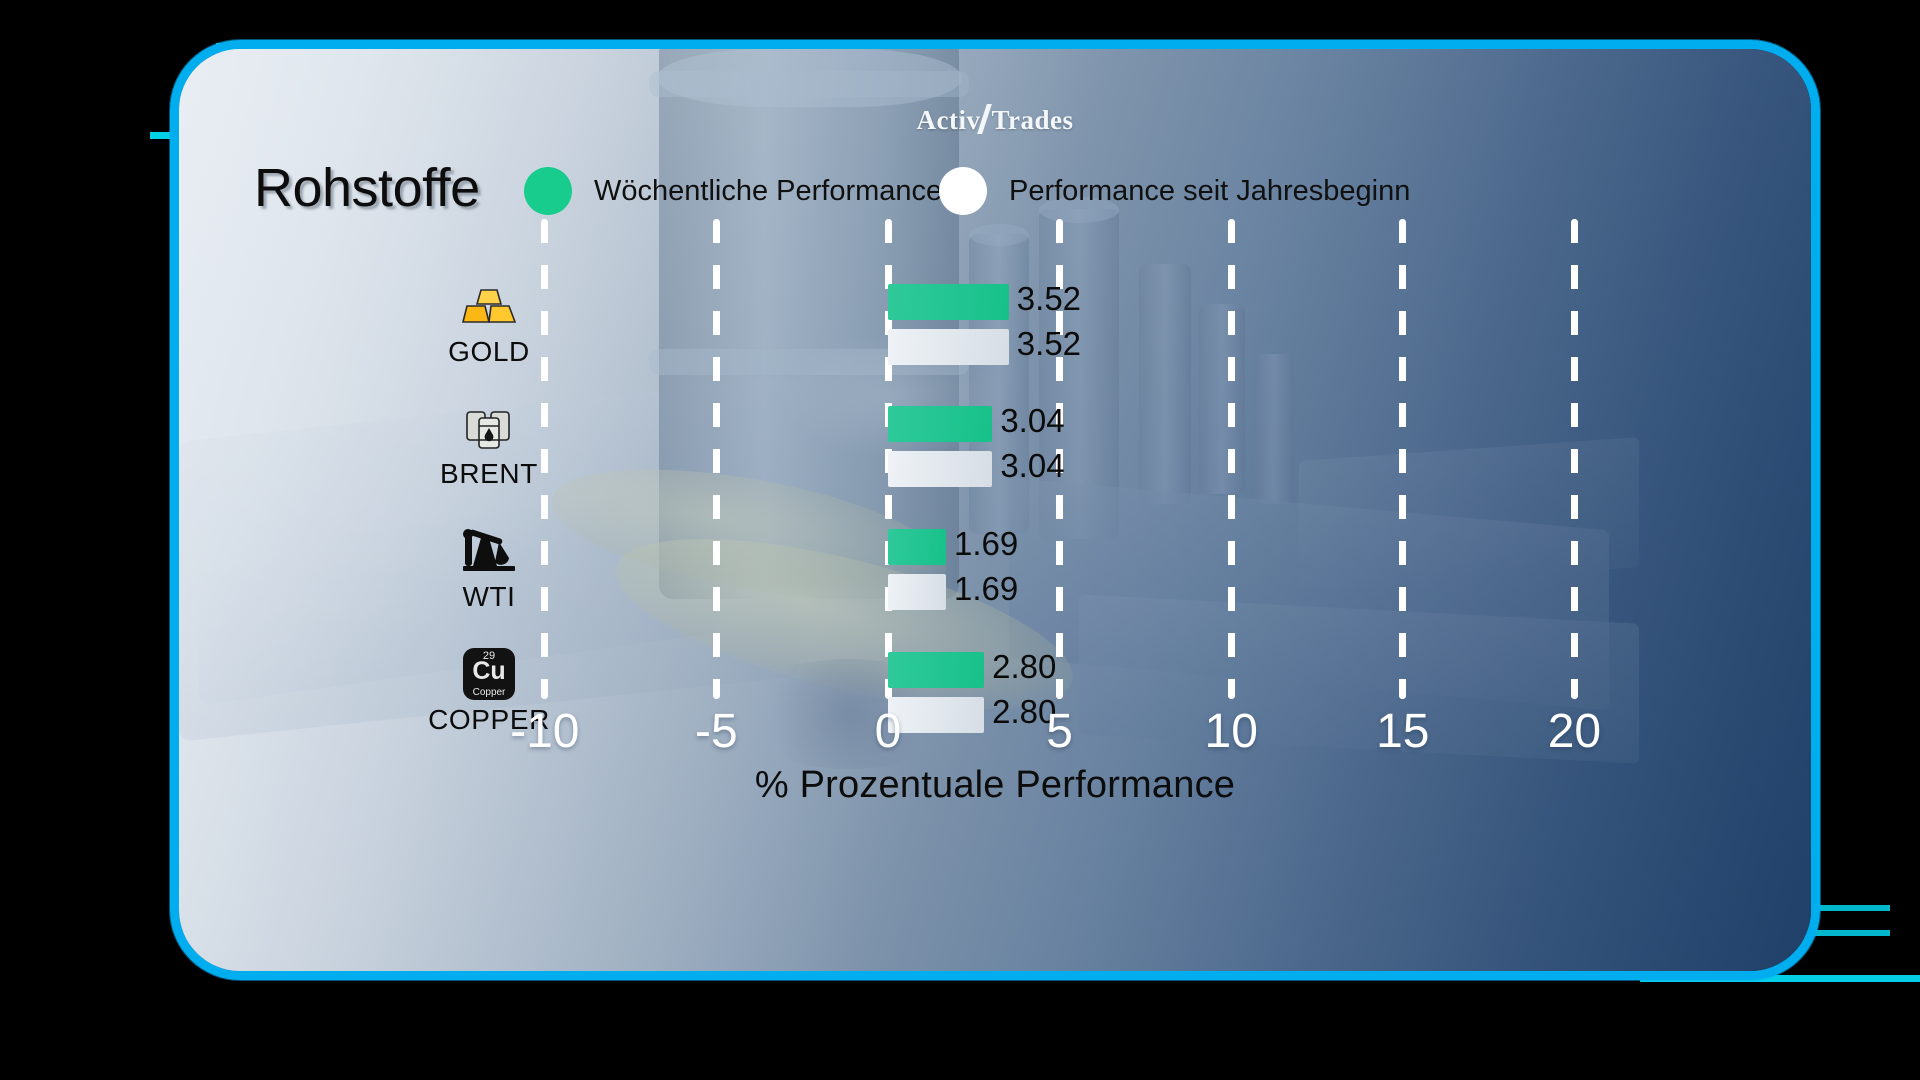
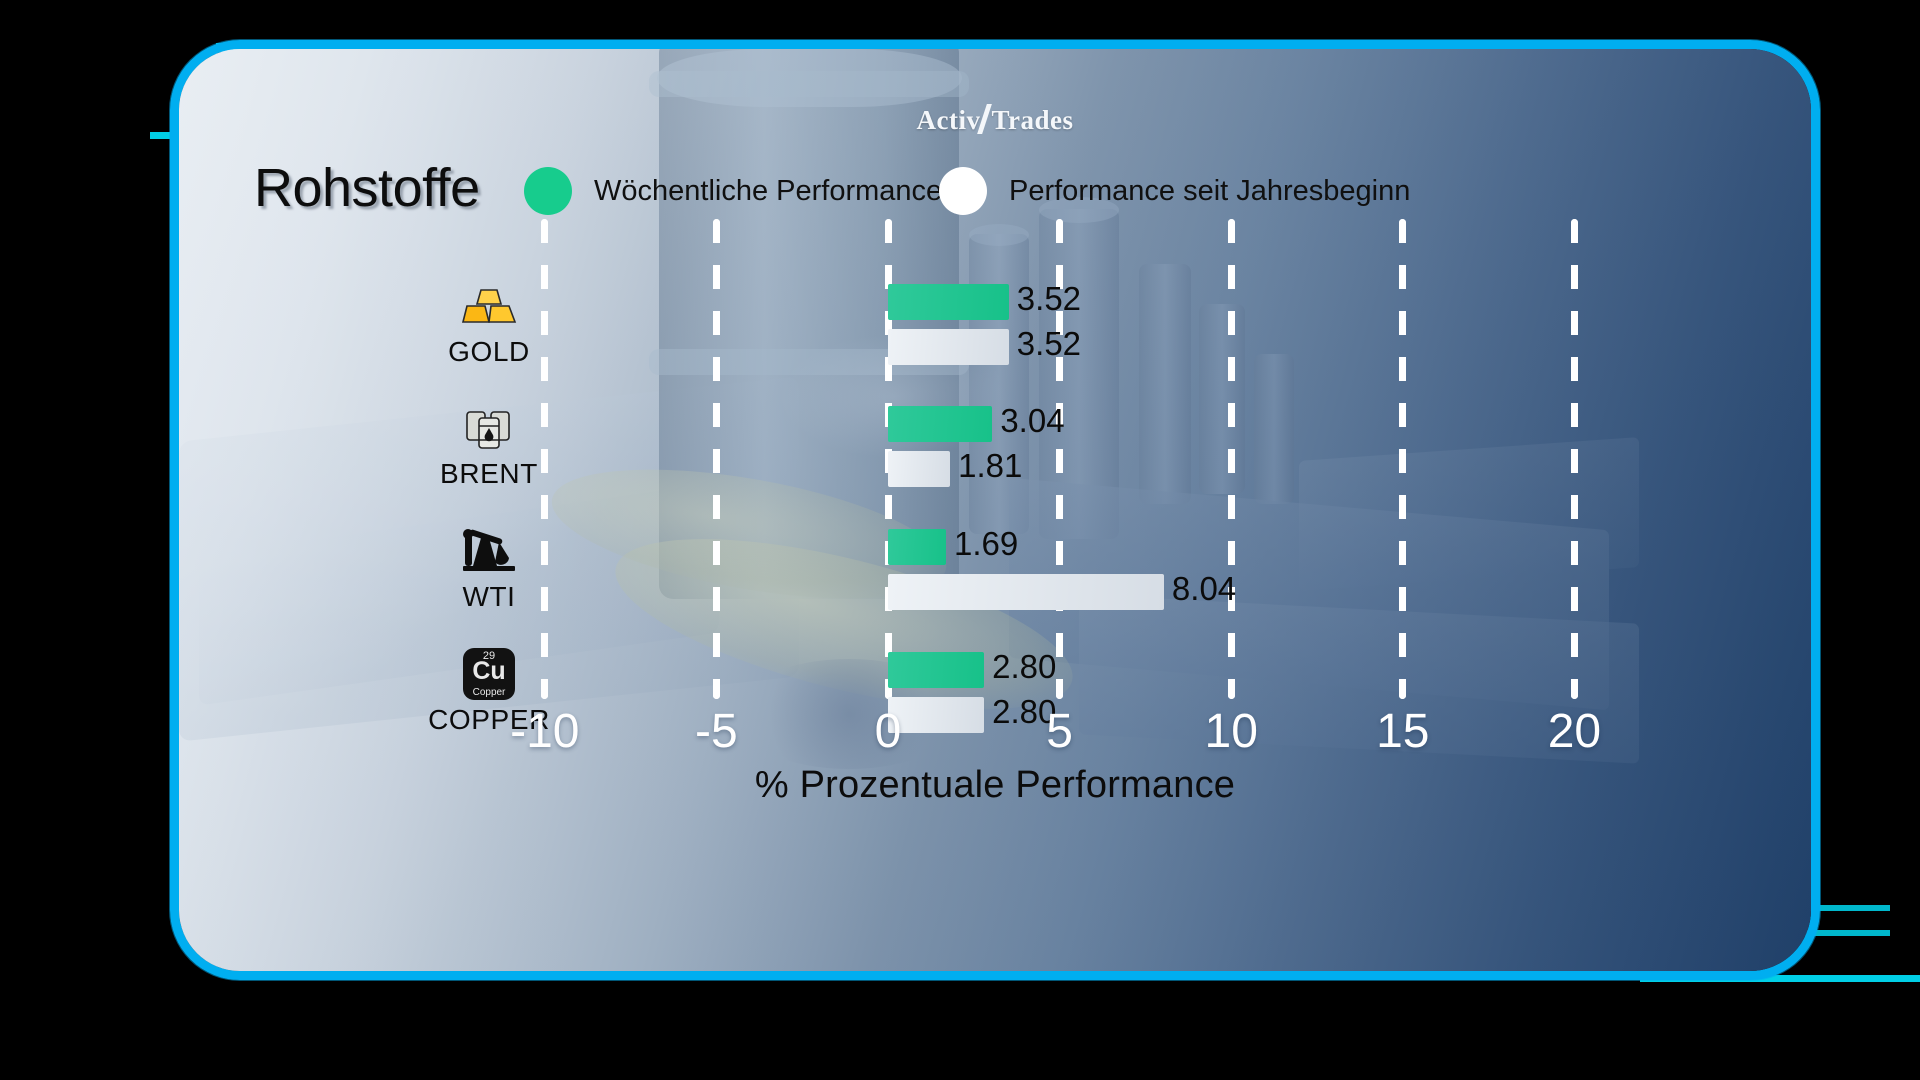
Performance seit Jahresbeginn/BRENT: 3.04 -> 1.81
Performance seit Jahresbeginn/WTI: 1.69 -> 8.04
